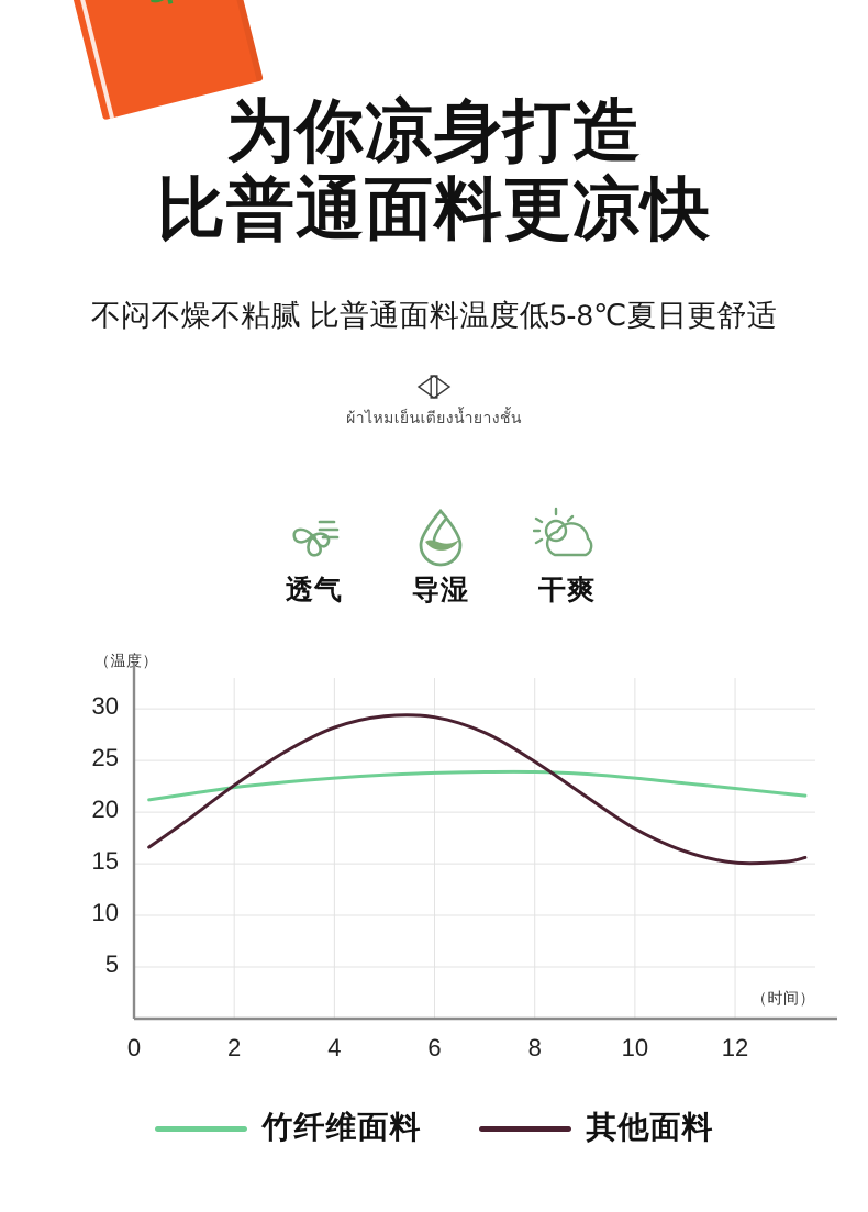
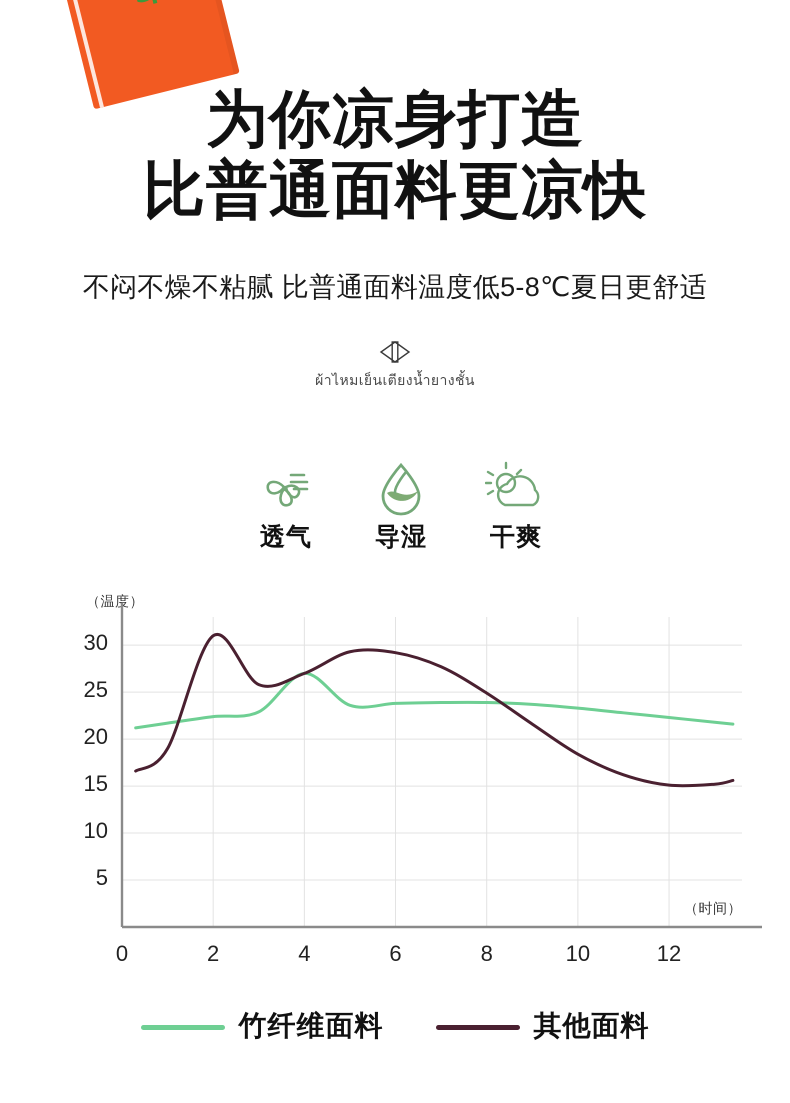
其他面料/2: 23 -> 31
竹纤维面料/4: 23 -> 27
其他面料/4: 28 -> 27
